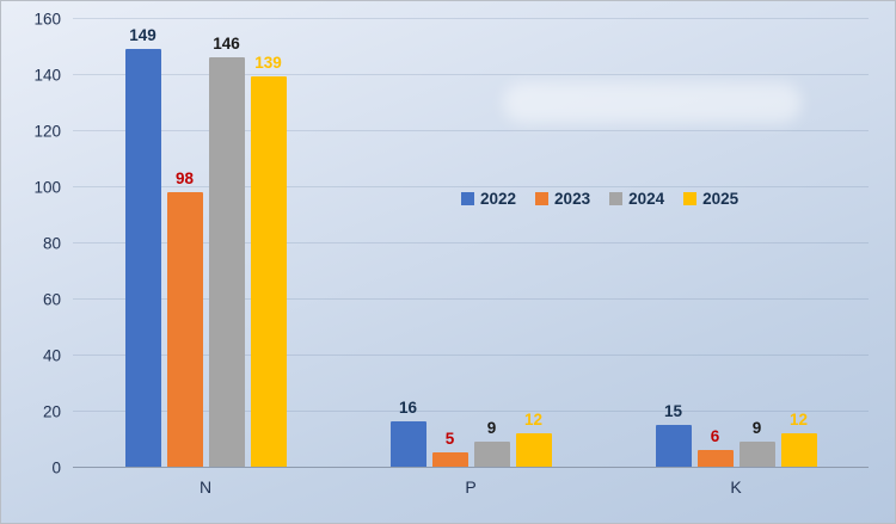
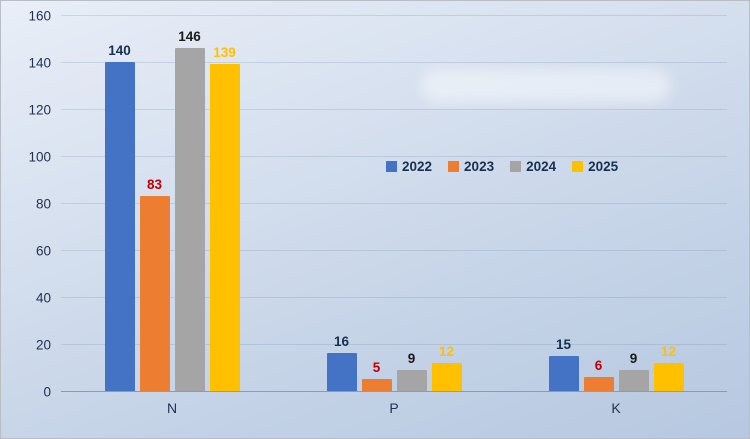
2022/N: 149 -> 140
2023/N: 98 -> 83
